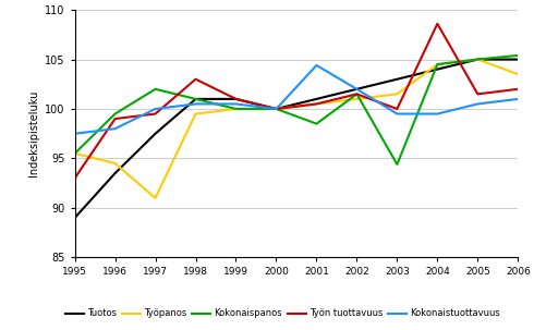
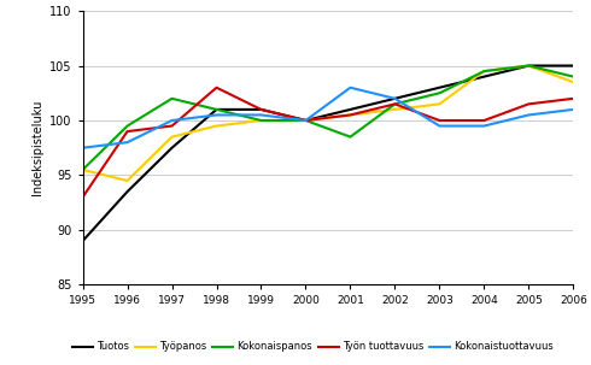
Työpanos/1997: 91.0 -> 98.5
Kokonaistuottavuus/2001: 104.4 -> 103.0
Kokonaispanos/2003: 94.4 -> 102.5
Työn tuottavuus/2004: 108.6 -> 100.0
Kokonaispanos/2006: 105.4 -> 104.0
